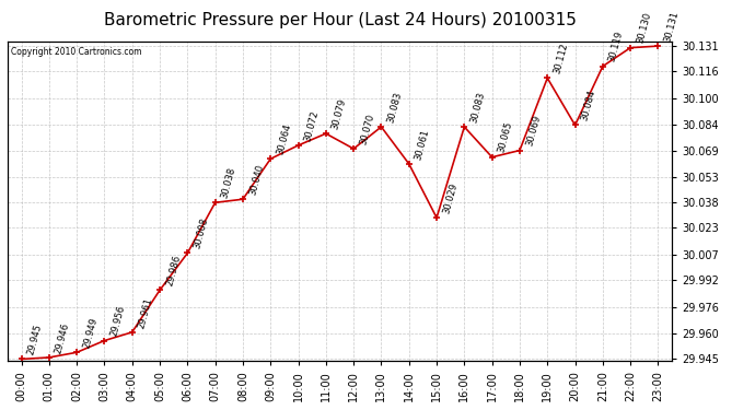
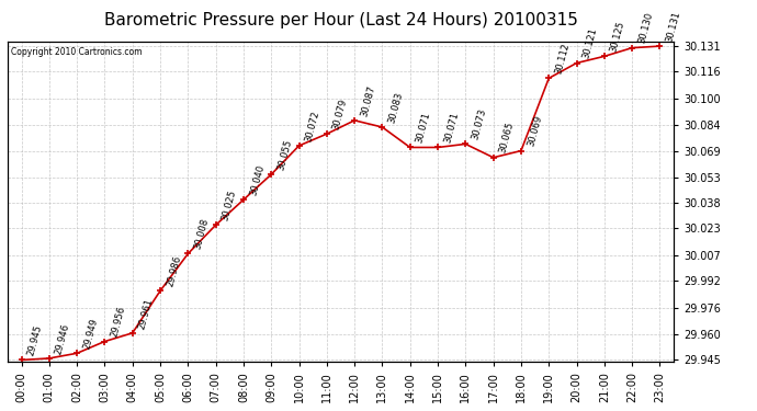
07:00: 30.038 -> 30.025
09:00: 30.064 -> 30.055
12:00: 30.070 -> 30.087
14:00: 30.061 -> 30.071
15:00: 30.029 -> 30.071
16:00: 30.083 -> 30.073
20:00: 30.084 -> 30.121
21:00: 30.119 -> 30.125
